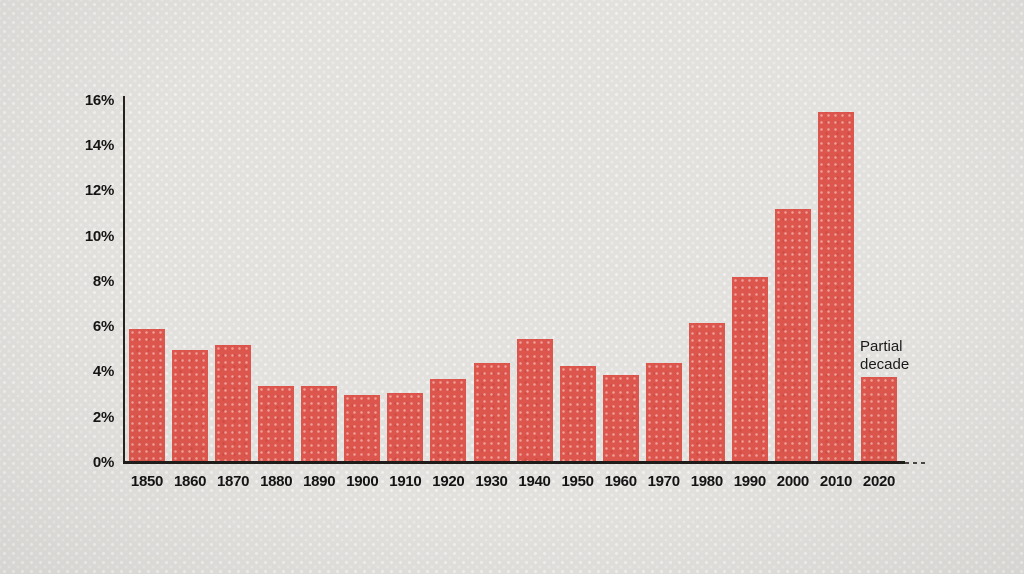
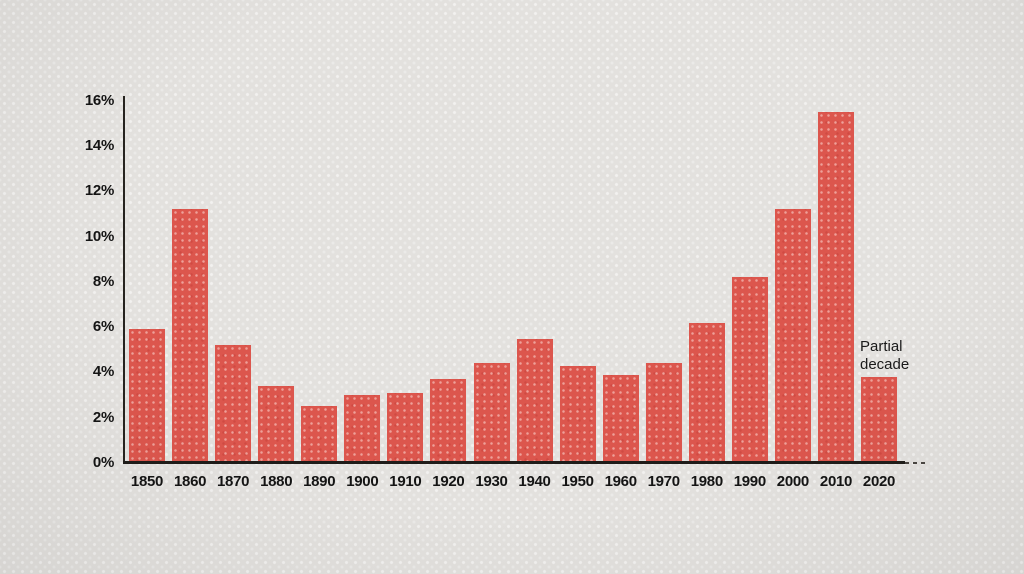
1860: 5.0% -> 11.2%
1890: 3.4% -> 2.5%
